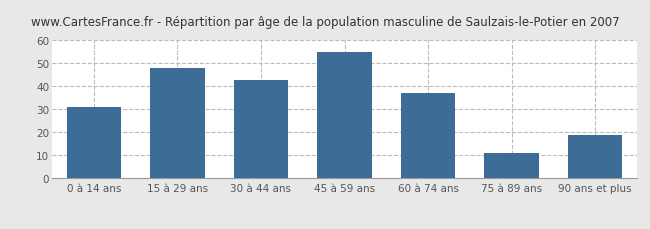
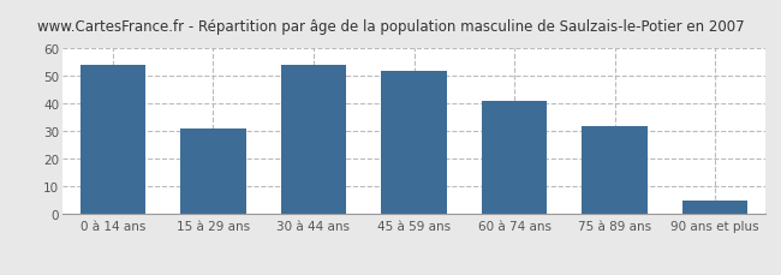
0 à 14 ans: 31 -> 54
15 à 29 ans: 48 -> 31
30 à 44 ans: 43 -> 54
45 à 59 ans: 55 -> 52
60 à 74 ans: 37 -> 41
75 à 89 ans: 11 -> 32
90 ans et plus: 19 -> 5
